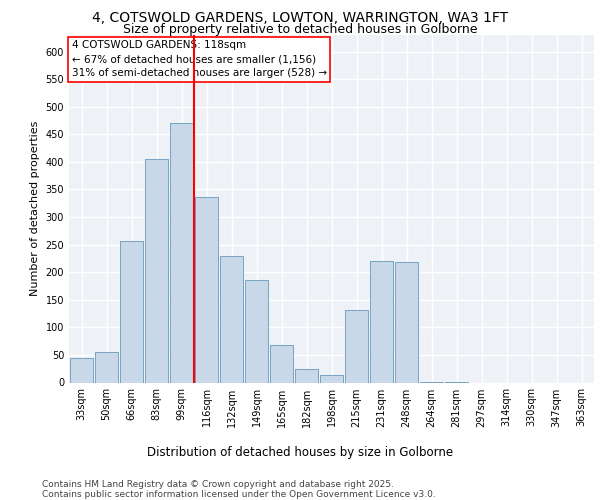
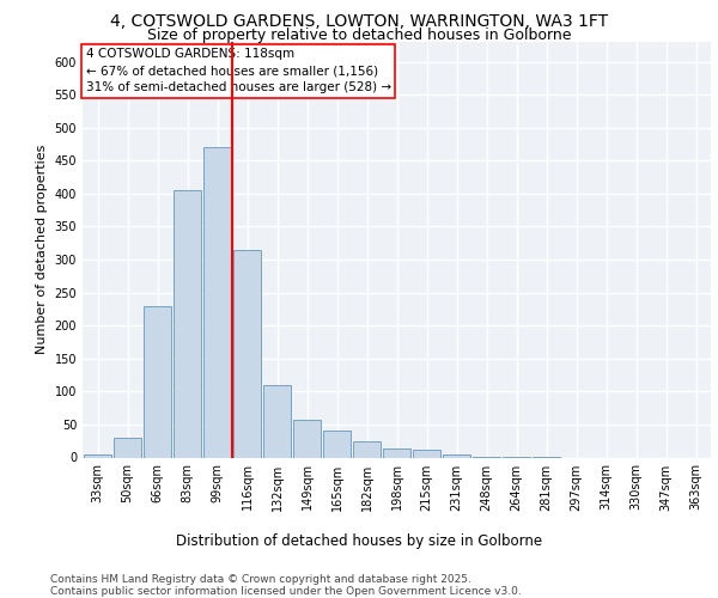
33sqm: 44 -> 5
50sqm: 56 -> 30
66sqm: 256 -> 230
116sqm: 336 -> 315
132sqm: 230 -> 110
149sqm: 186 -> 57
165sqm: 68 -> 40
215sqm: 132 -> 11
231sqm: 220 -> 5
248sqm: 218 -> 1
